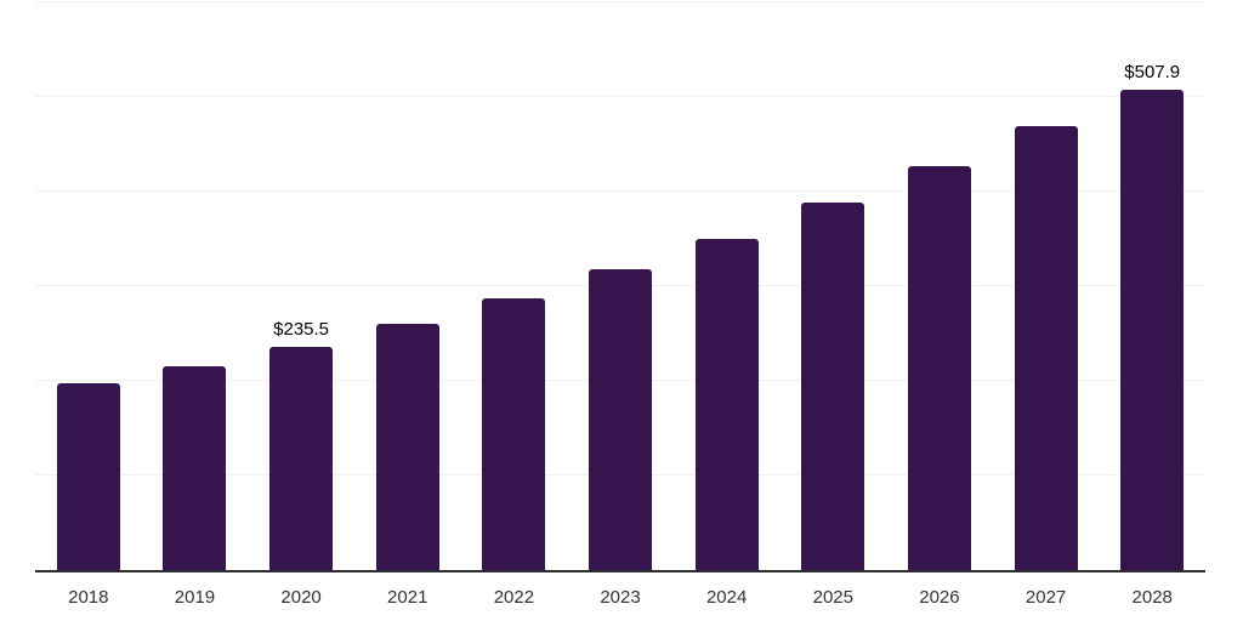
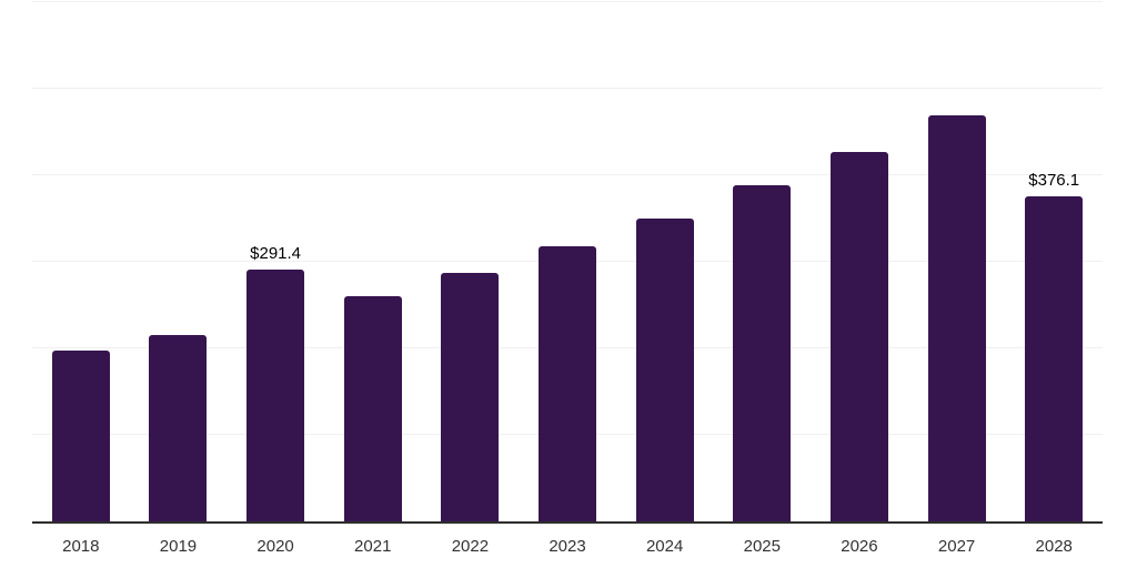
2020: $235.5 -> $291.4
2028: $507.9 -> $376.1
